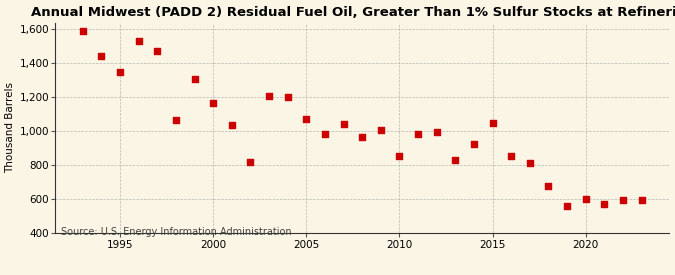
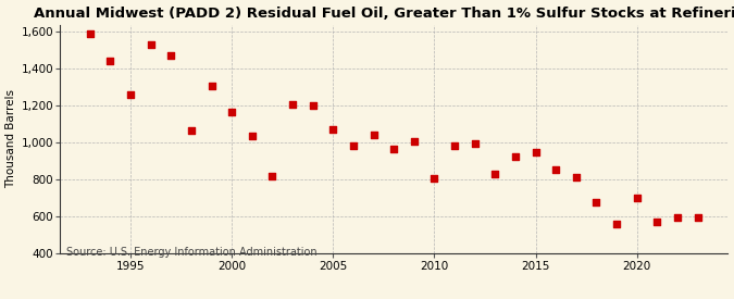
1995: 1,350 -> 1,260
2010: 860 -> 810
2015: 1,050 -> 950
2020: 600 -> 700
